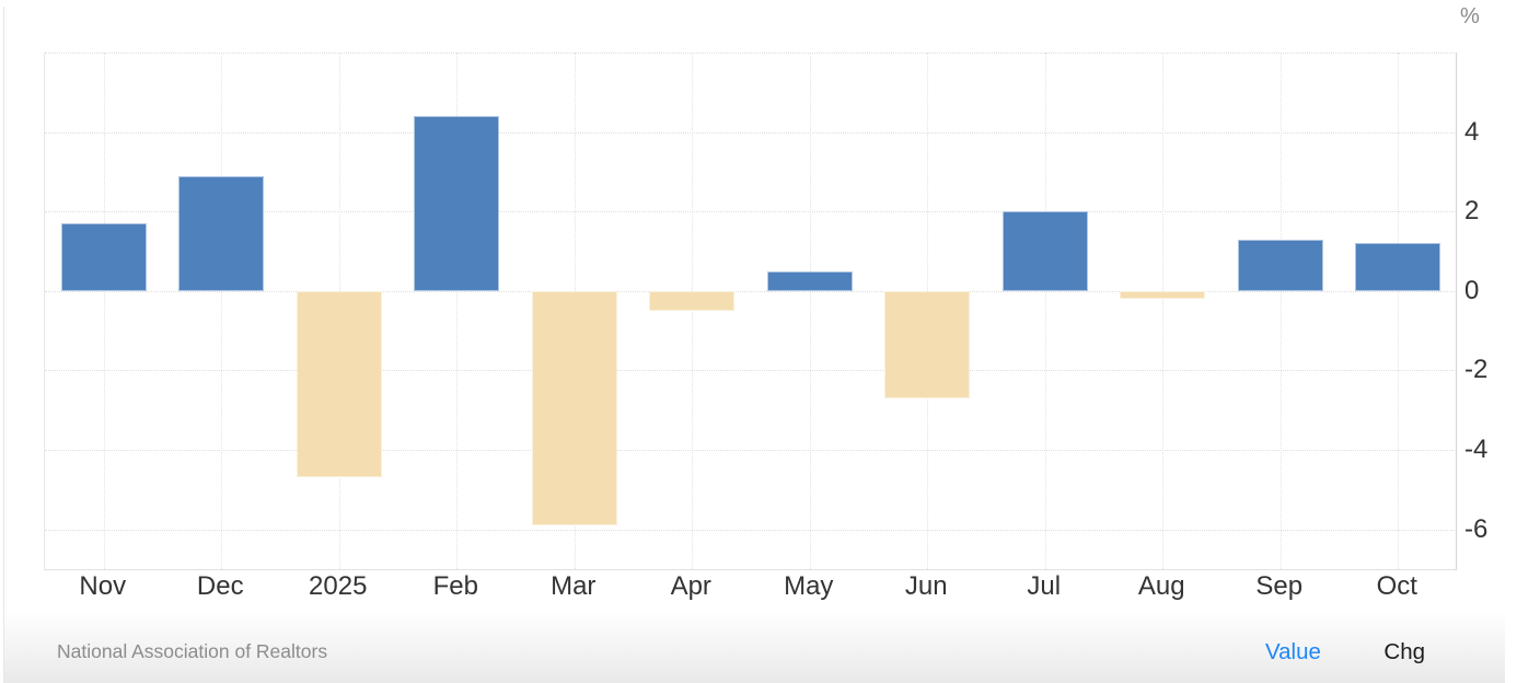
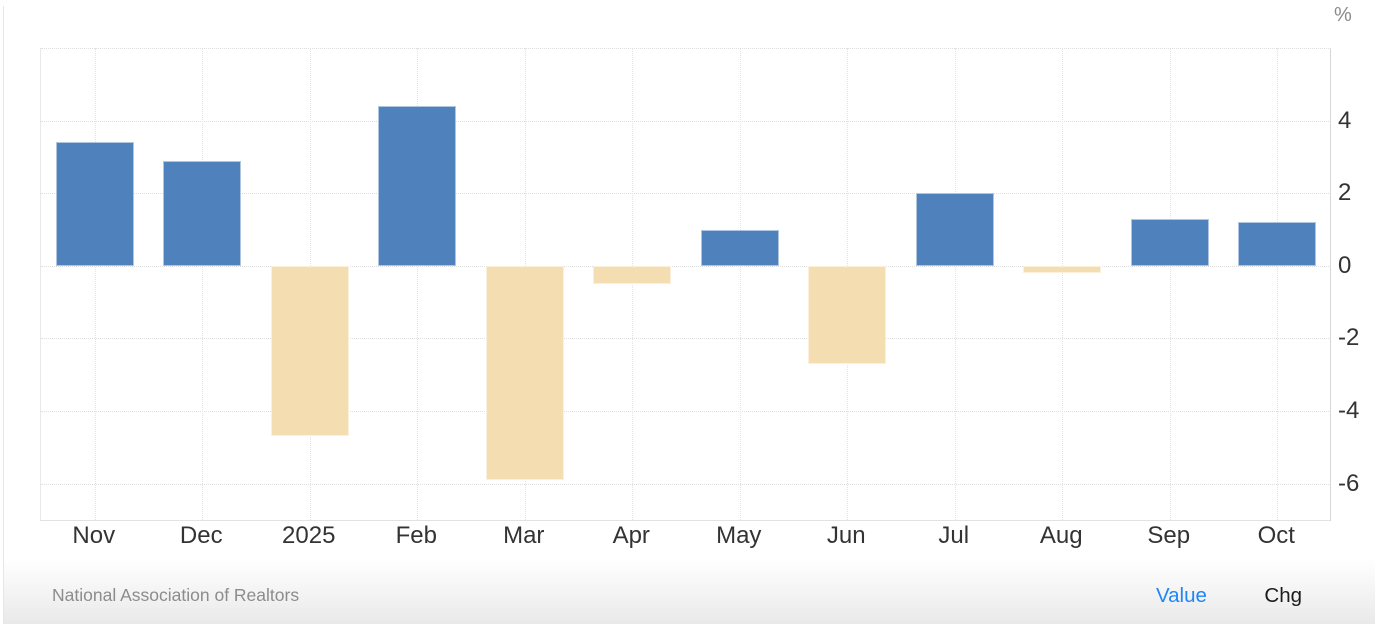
Nov: 1.7 -> 3.4
May: 0.5 -> 1.0
